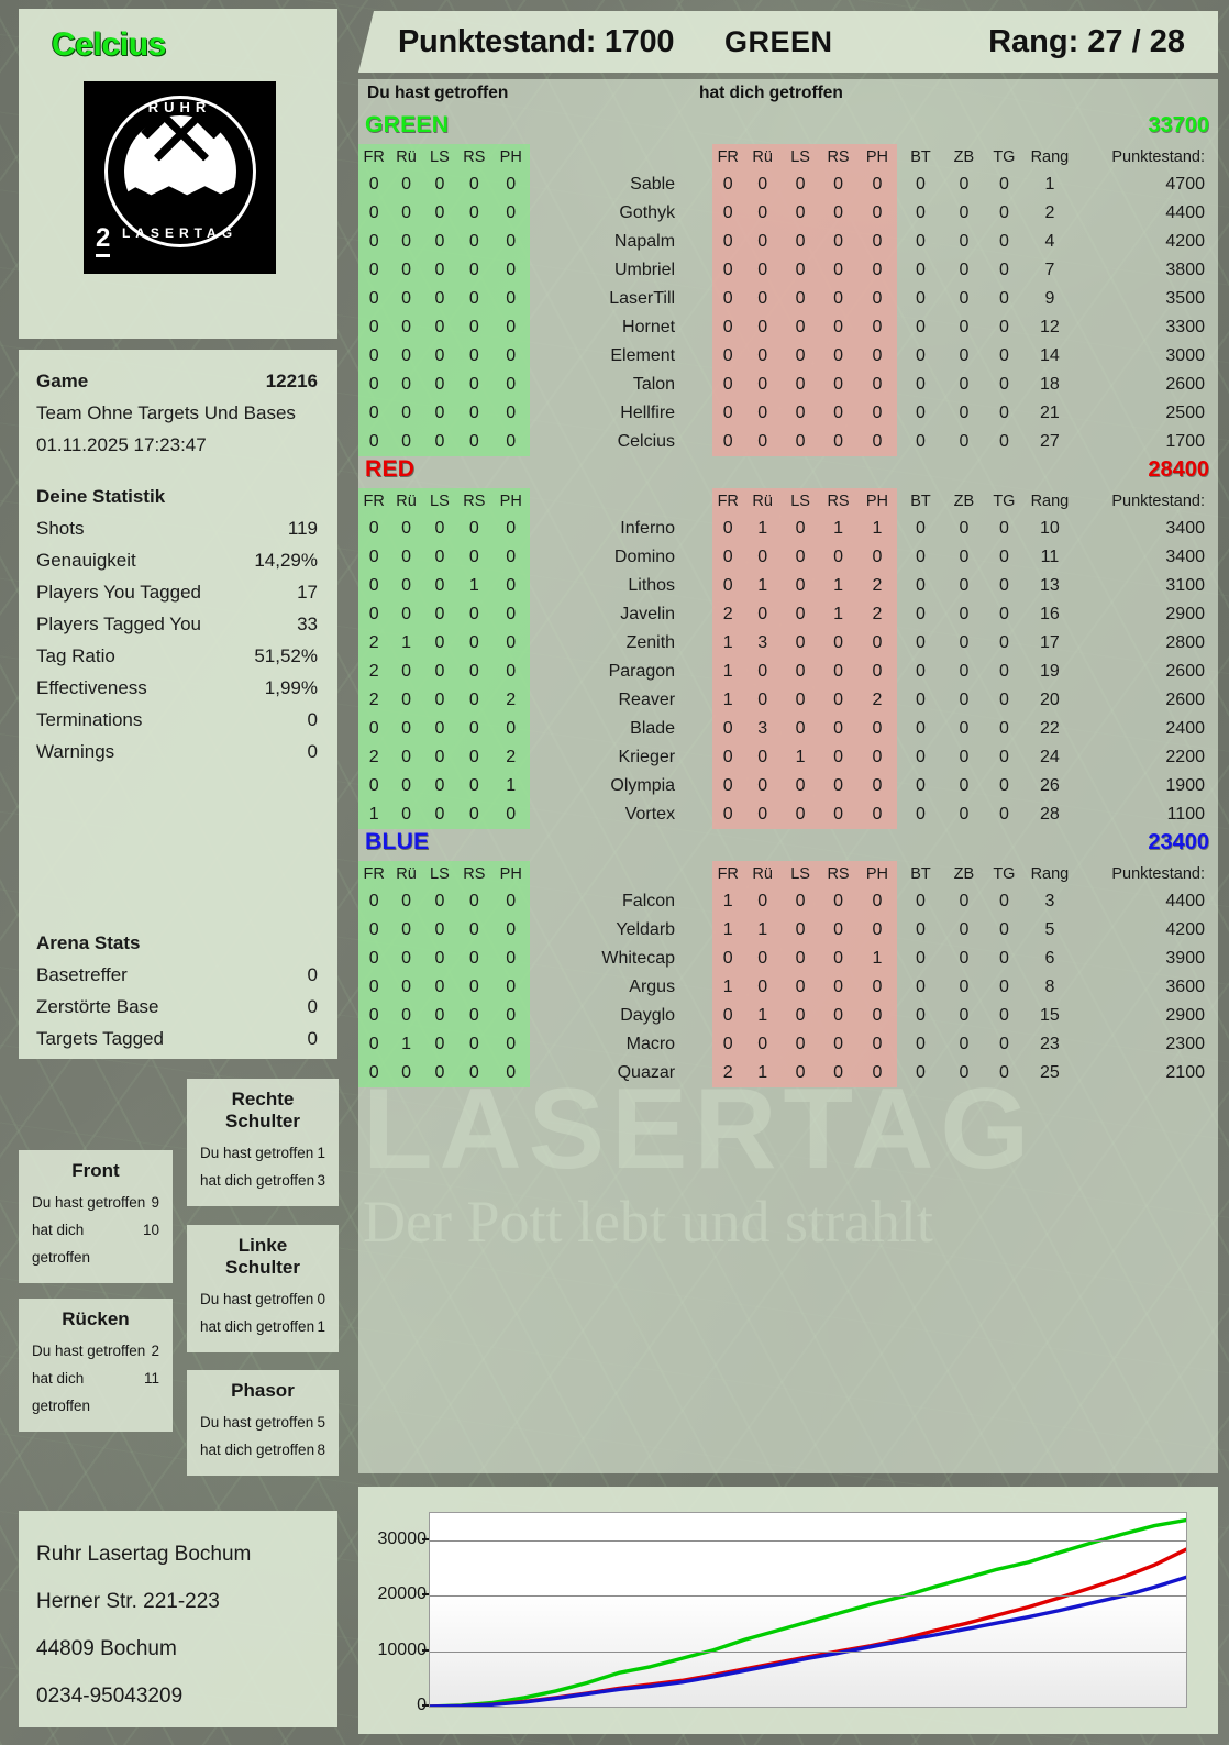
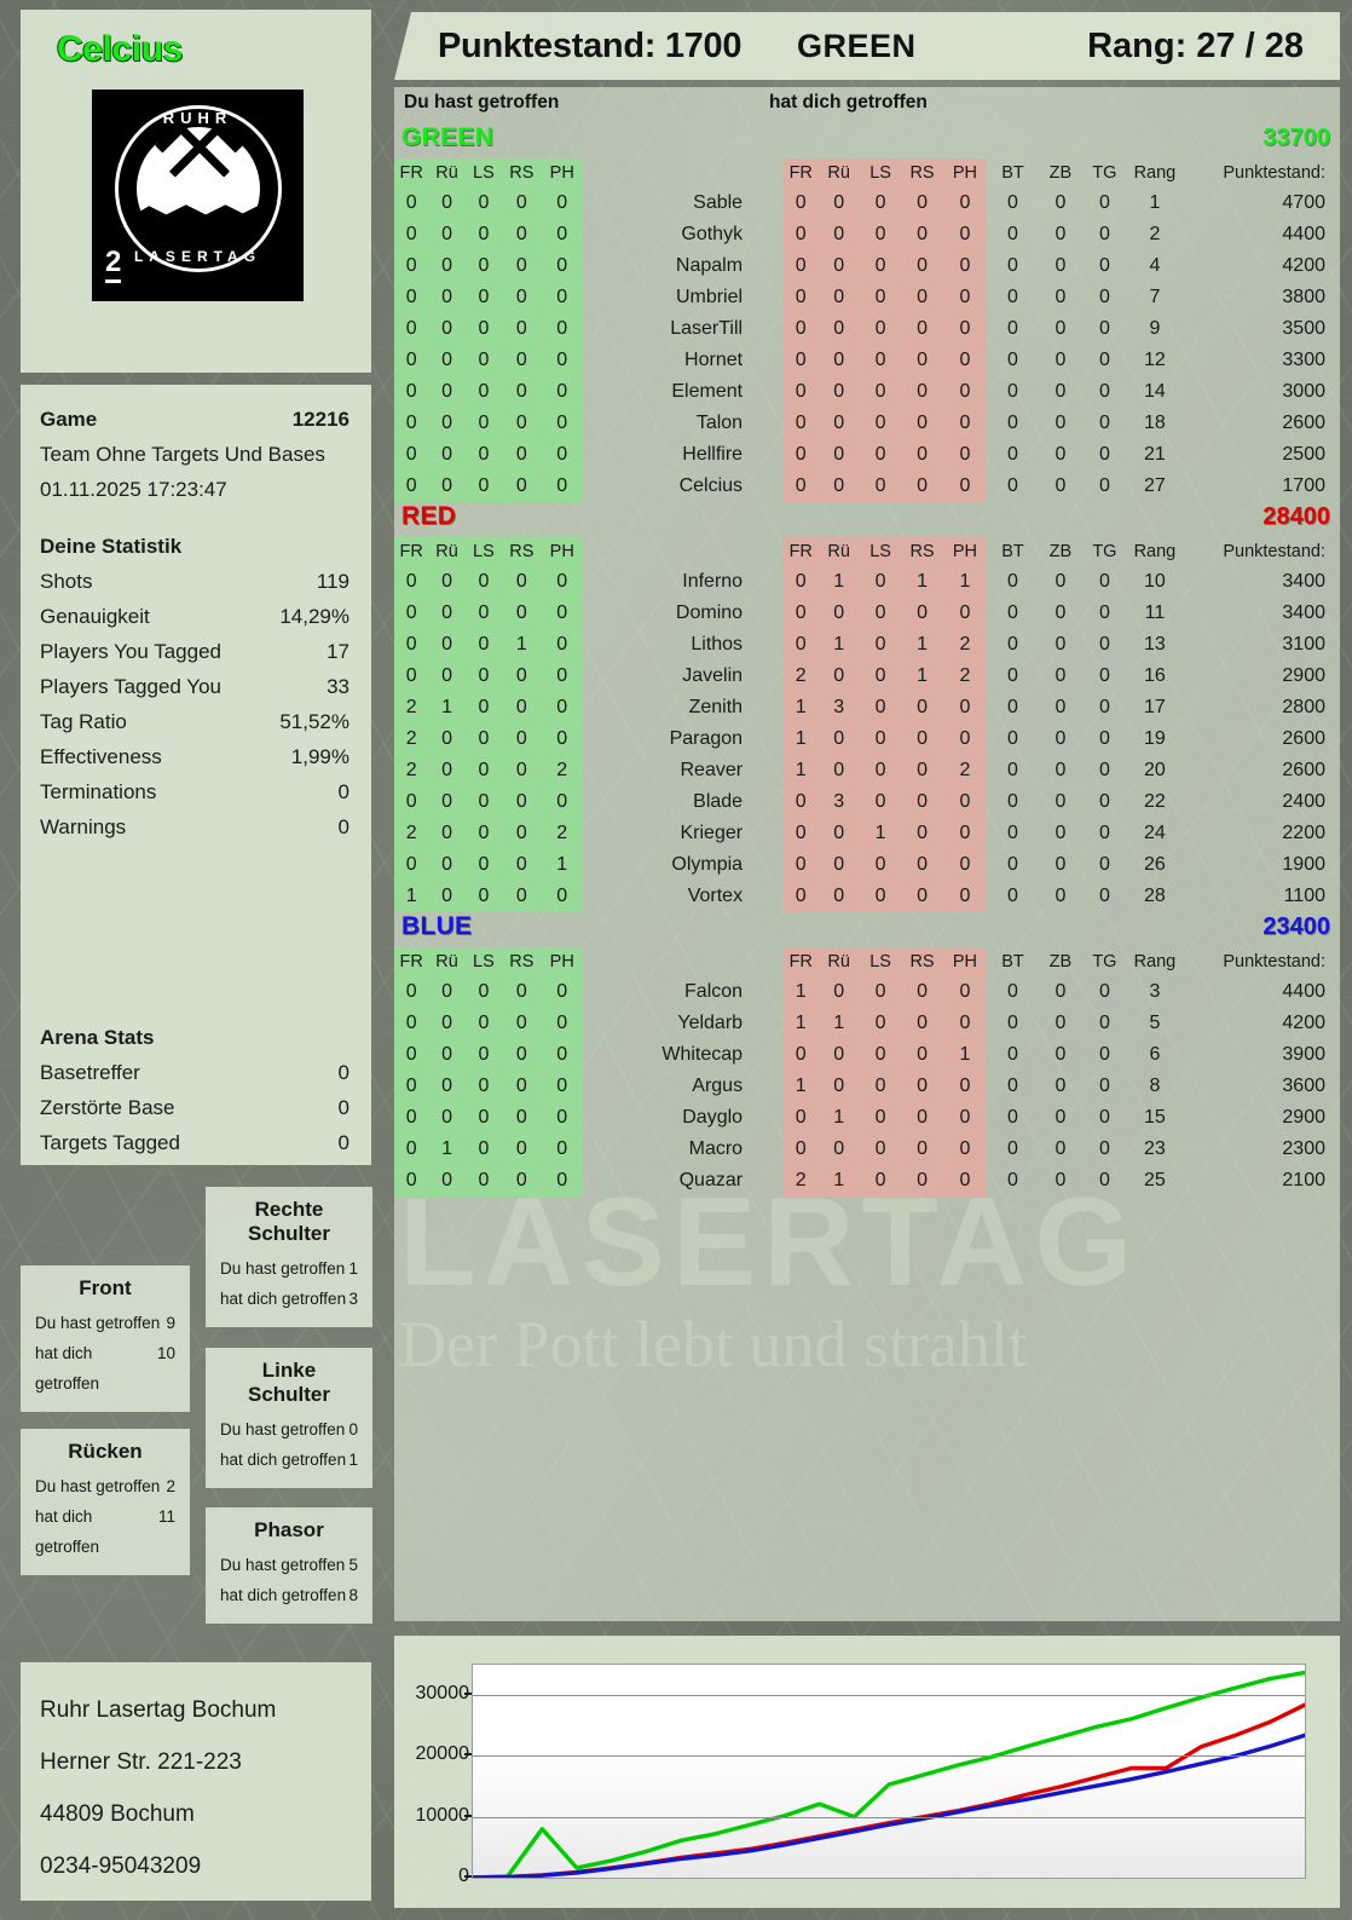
GREEN/2: 1000 -> 8000
GREEN/11: 14000 -> 10000
RED/20: 20000 -> 18000
